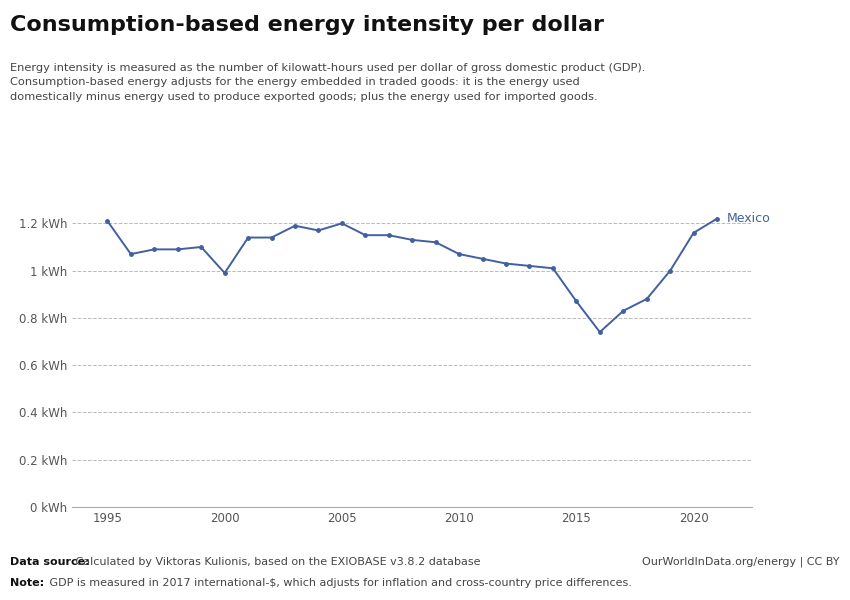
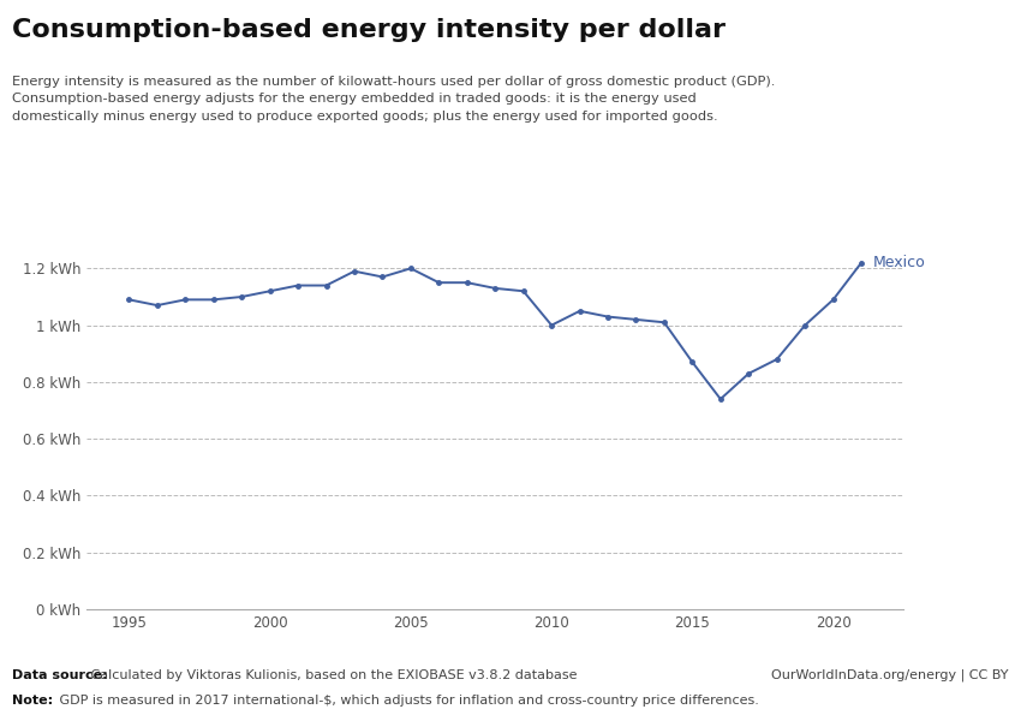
1995: 1.21 kWh -> 1.09 kWh
2000: 0.99 kWh -> 1.12 kWh
2010: 1.07 kWh -> 1.00 kWh
2020: 1.16 kWh -> 1.09 kWh
